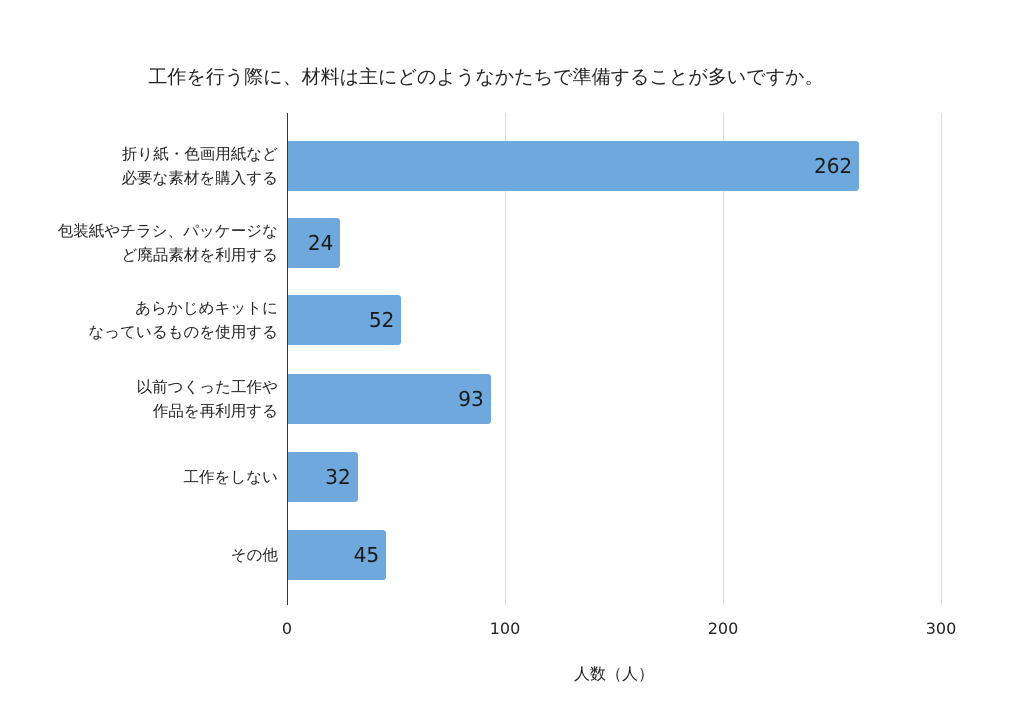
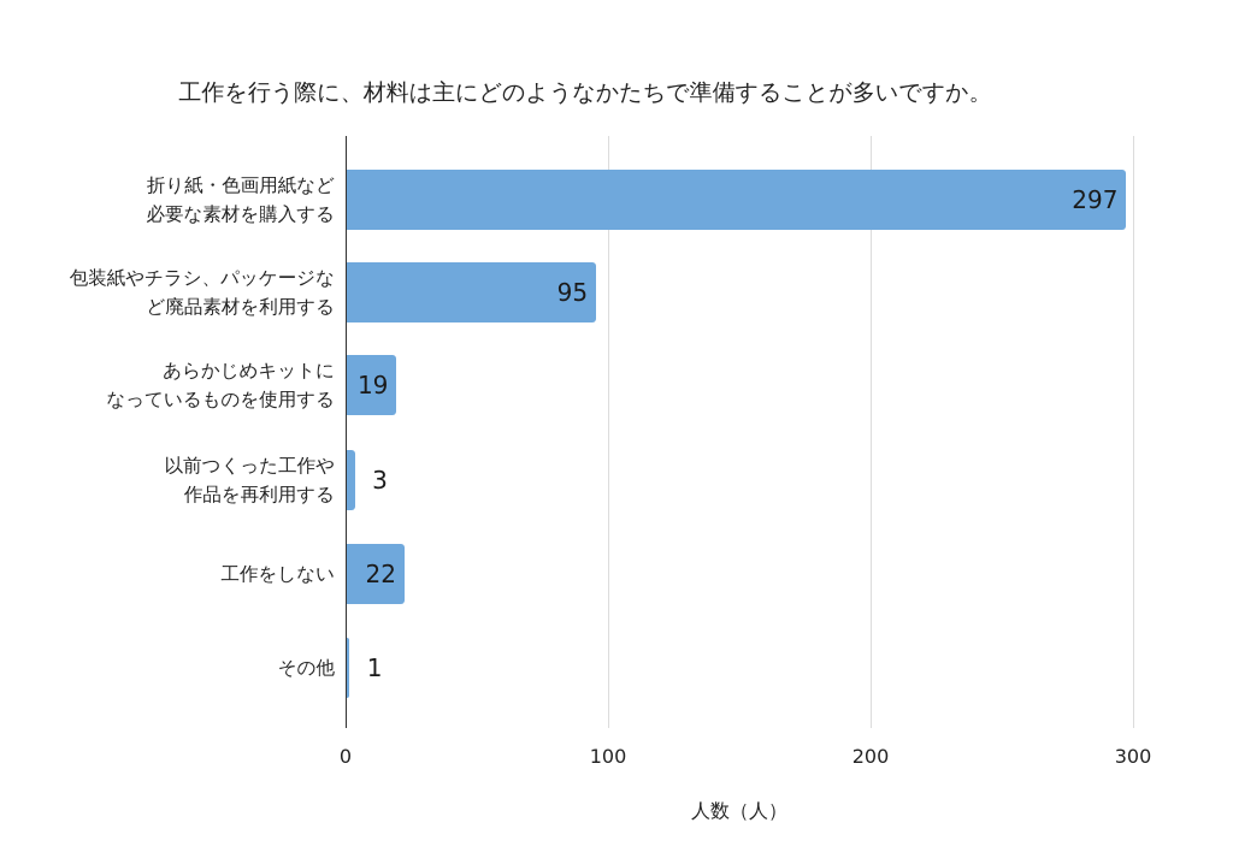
折り紙・色画用紙など必要な素材を購入する: 262 -> 297
包装紙やチラシ、パッケージなど廃品素材を利用する: 24 -> 95
あらかじめキットになっているものを使用する: 52 -> 19
以前つくった工作や作品を再利用する: 93 -> 3
工作をしない: 32 -> 22
その他: 45 -> 1
